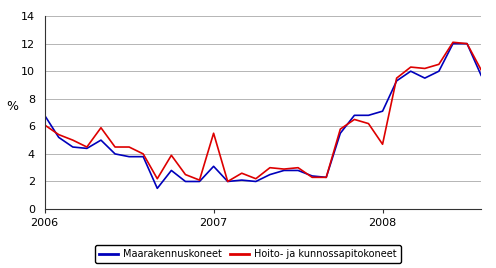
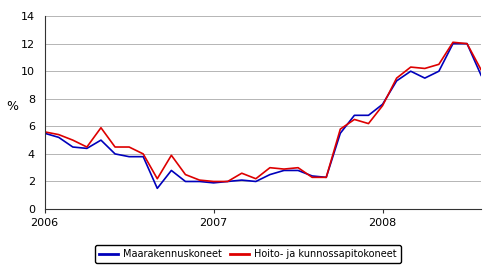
Maarakennuskoneet/2006: 6.8 -> 5.5
Hoito- ja kunnossapitokoneet/2006: 6.1 -> 5.6
Maarakennuskoneet/2007: 3.1 -> 1.9
Hoito- ja kunnossapitokoneet/2007: 5.5 -> 2.0
Maarakennuskoneet/2008: 7.1 -> 7.6
Hoito- ja kunnossapitokoneet/2008: 4.7 -> 7.5
